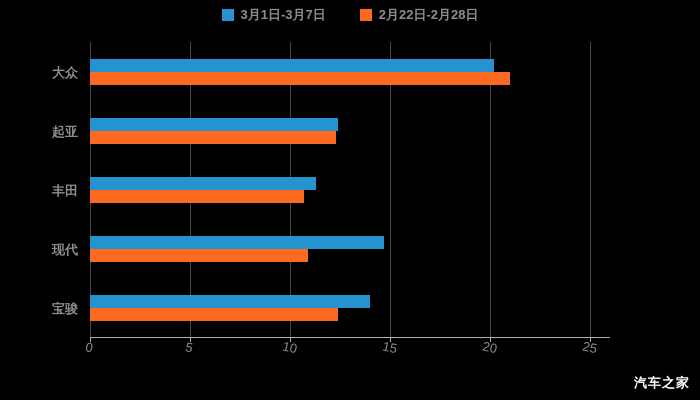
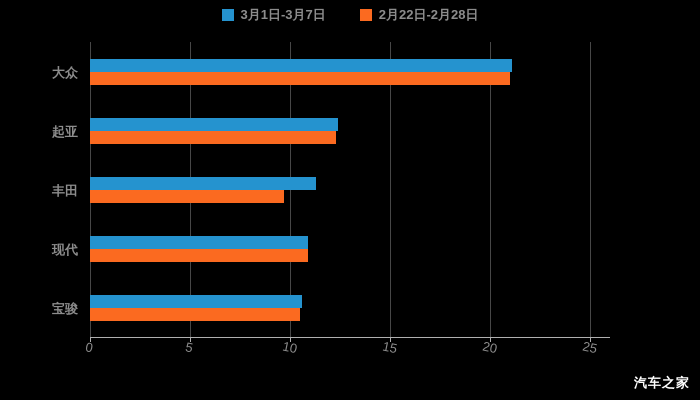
3月1日-3月7日/大众: 20.2 -> 21.1
2月22日-2月28日/丰田: 10.7 -> 9.7
3月1日-3月7日/现代: 14.7 -> 10.9
3月1日-3月7日/宝骏: 14.0 -> 10.6
2月22日-2月28日/宝骏: 12.4 -> 10.5
